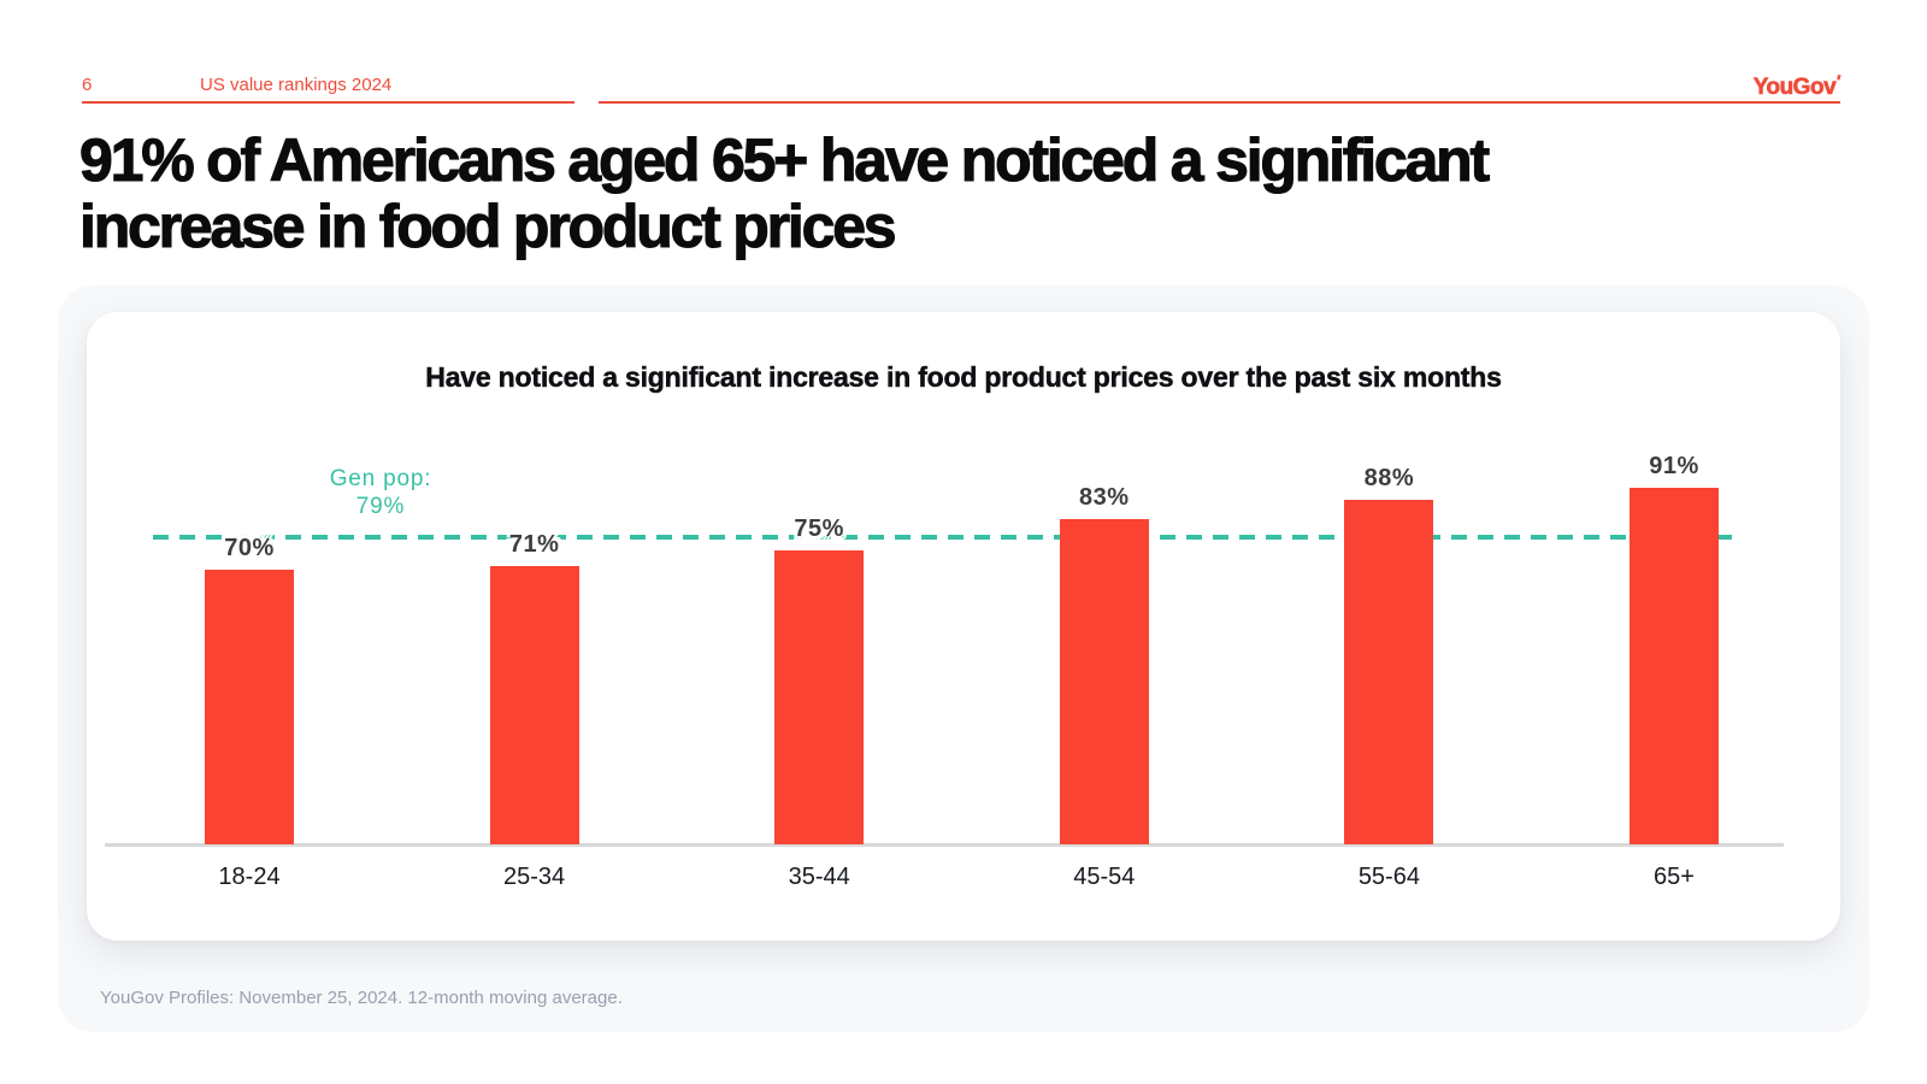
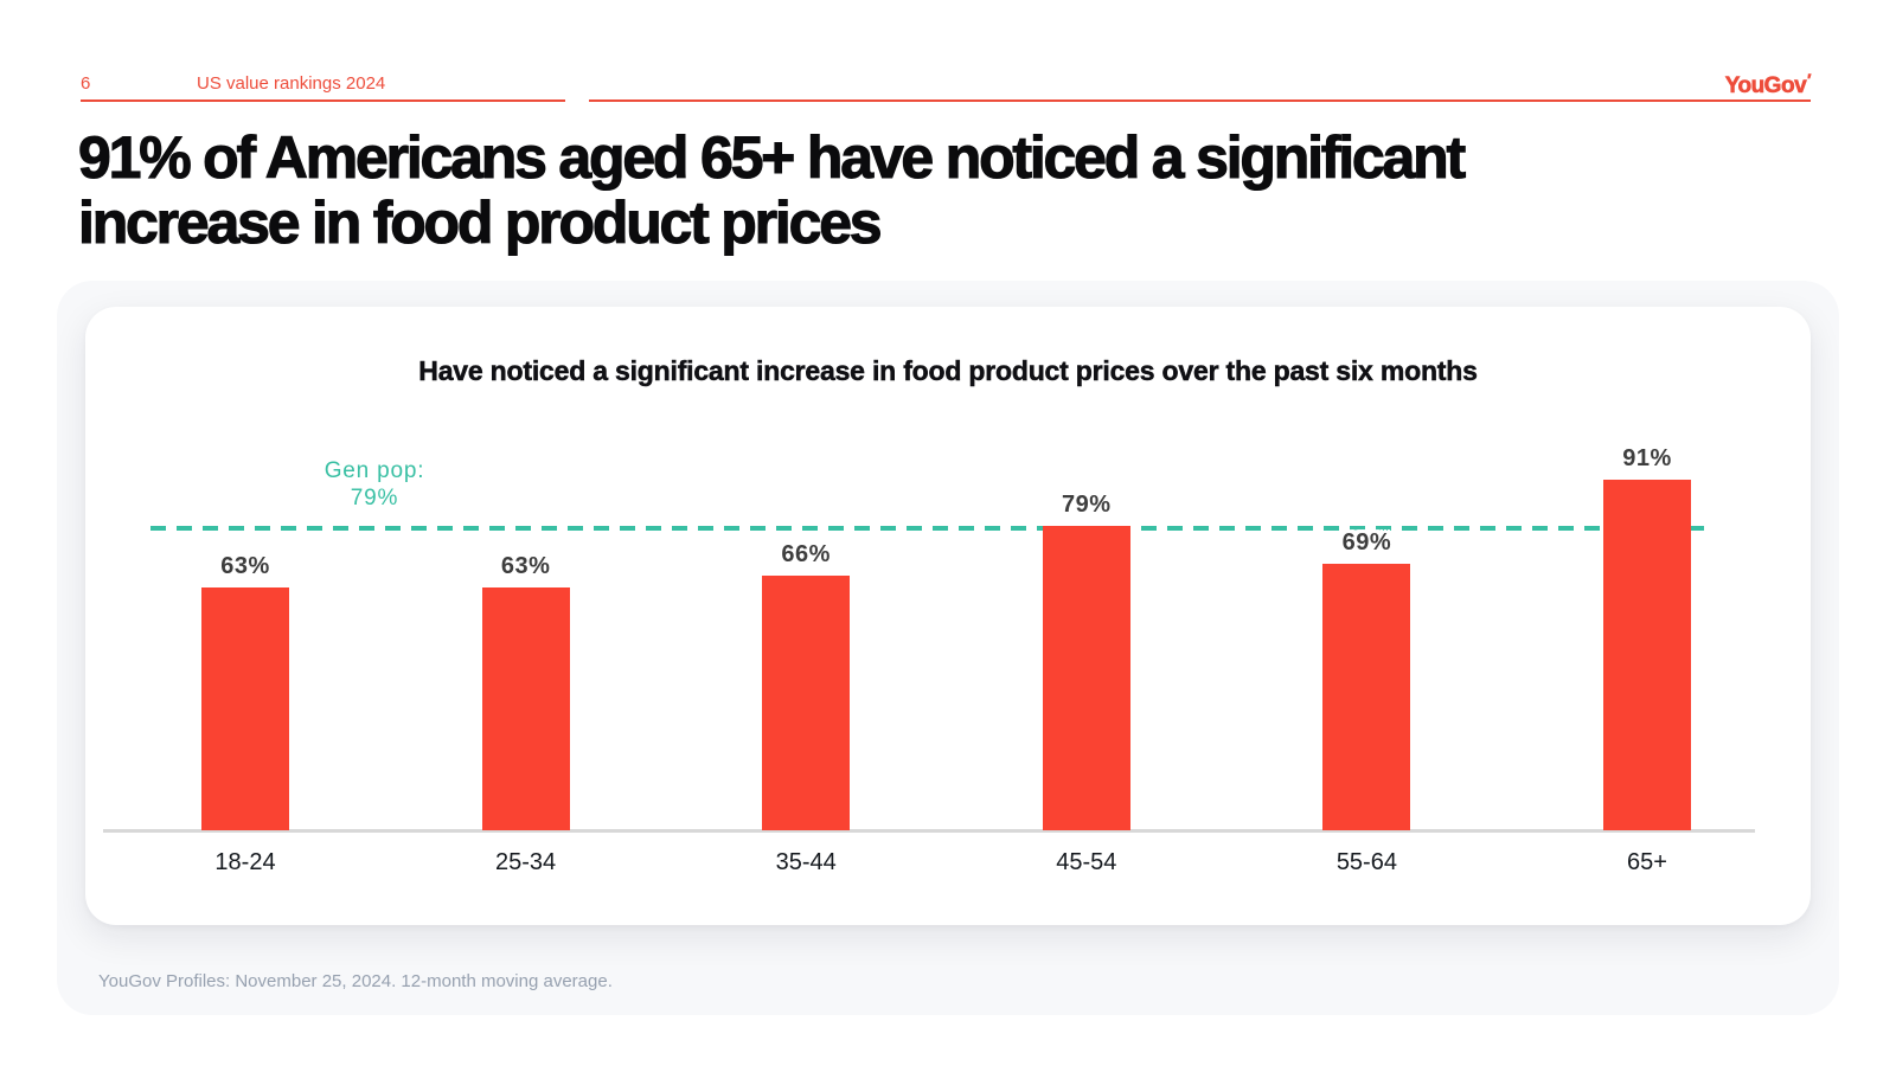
18-24: 70% -> 63%
25-34: 71% -> 63%
35-44: 75% -> 66%
45-54: 83% -> 79%
55-64: 88% -> 69%
